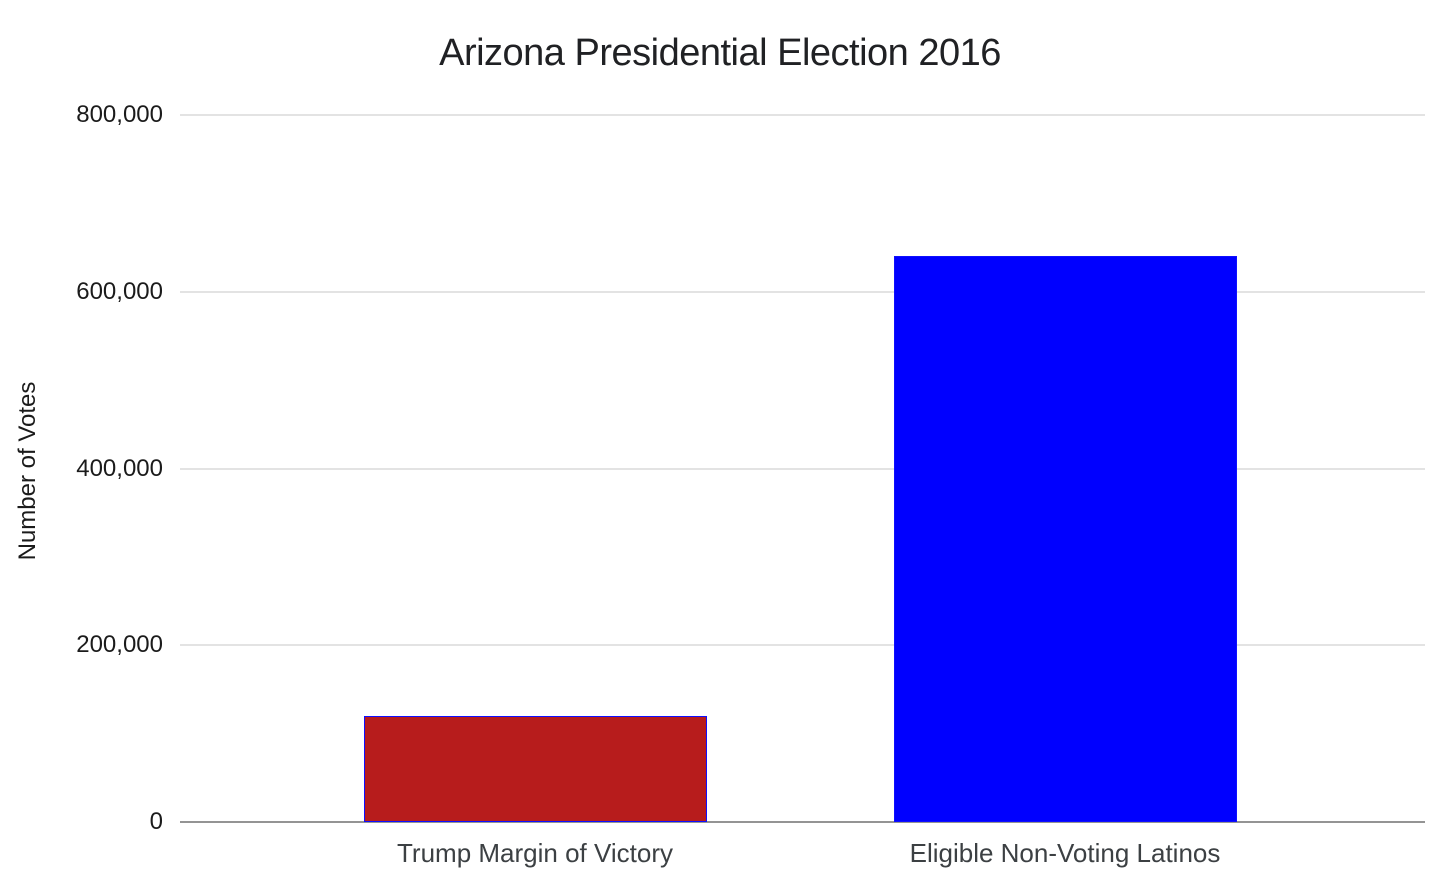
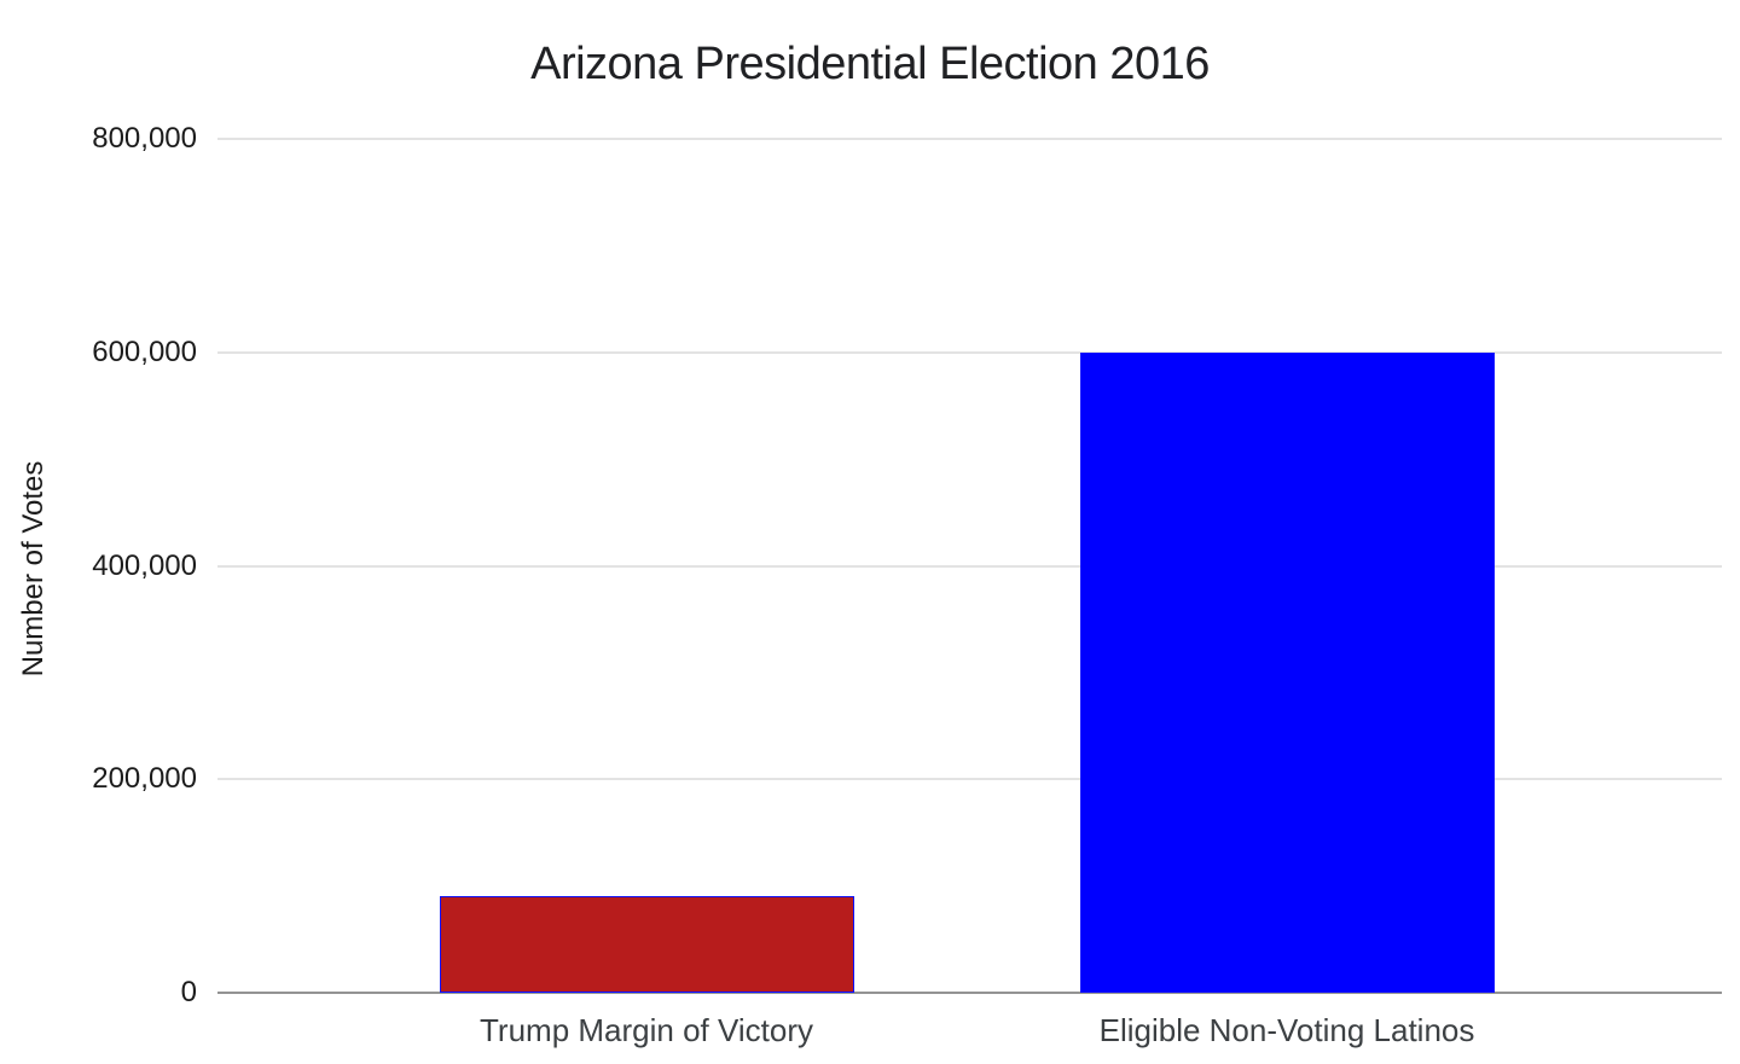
Trump Margin of Victory: 120000 -> 90000
Eligible Non-Voting Latinos: 640000 -> 600000
